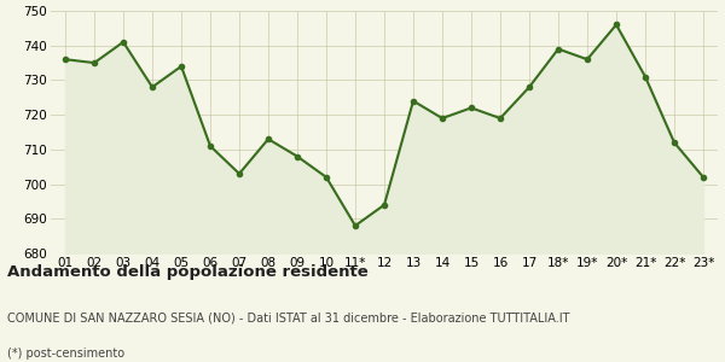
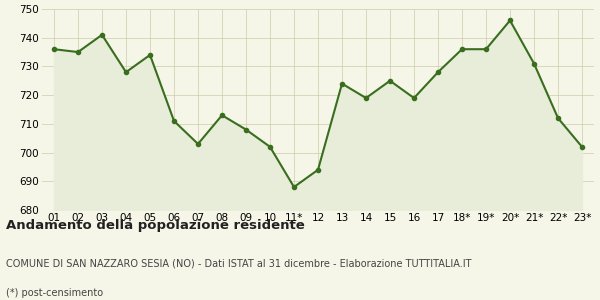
15: 722 -> 725
18*: 739 -> 736
